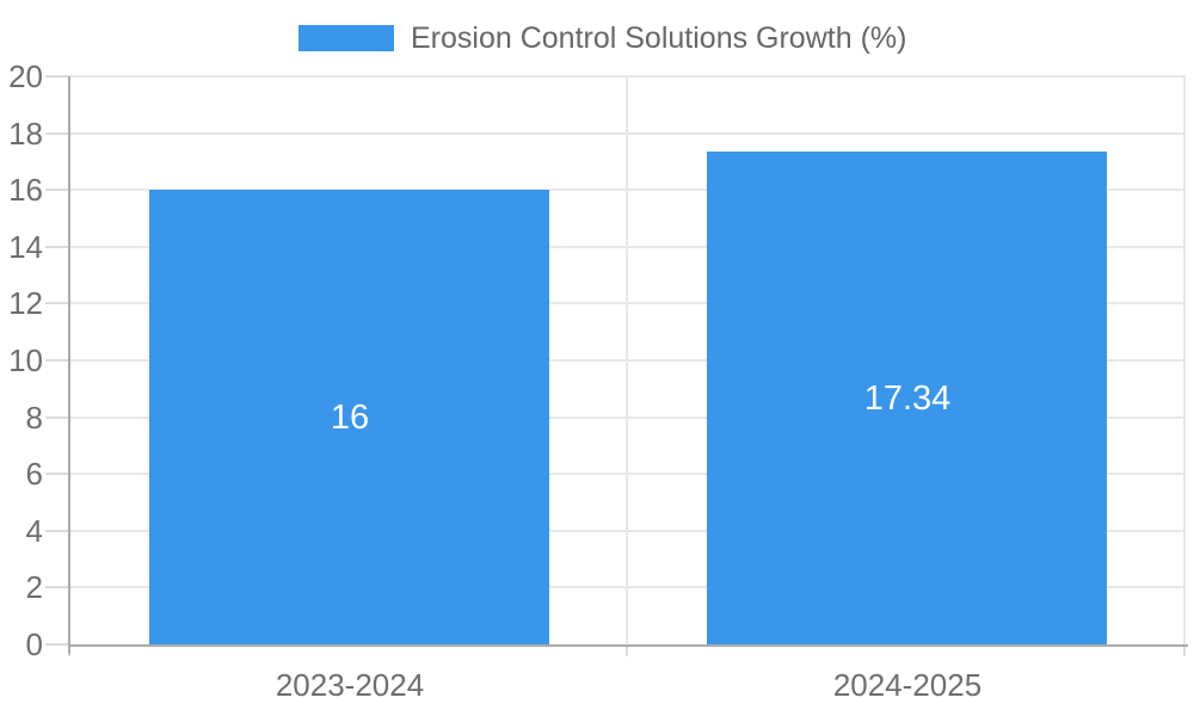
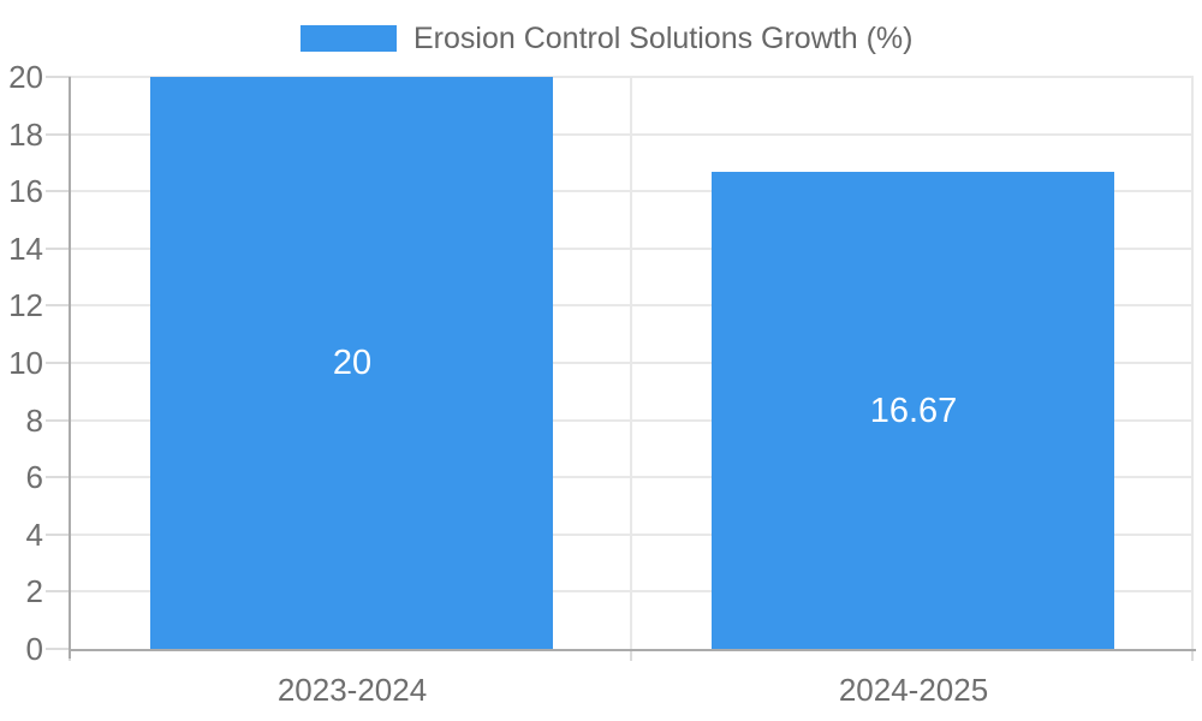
2023-2024: 16 -> 20
2024-2025: 17.34 -> 16.67
